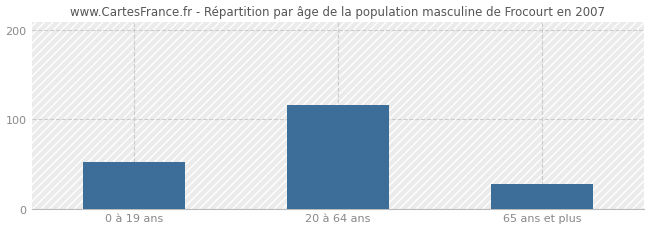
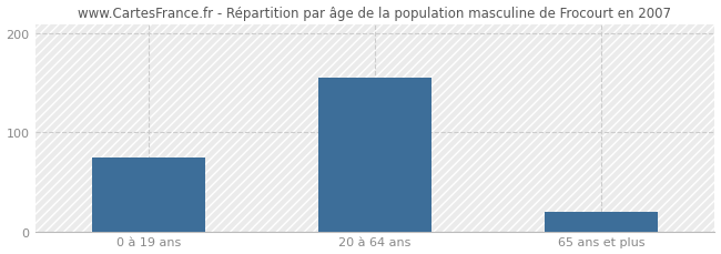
0 à 19 ans: 52 -> 75
20 à 64 ans: 116 -> 155
65 ans et plus: 28 -> 20
